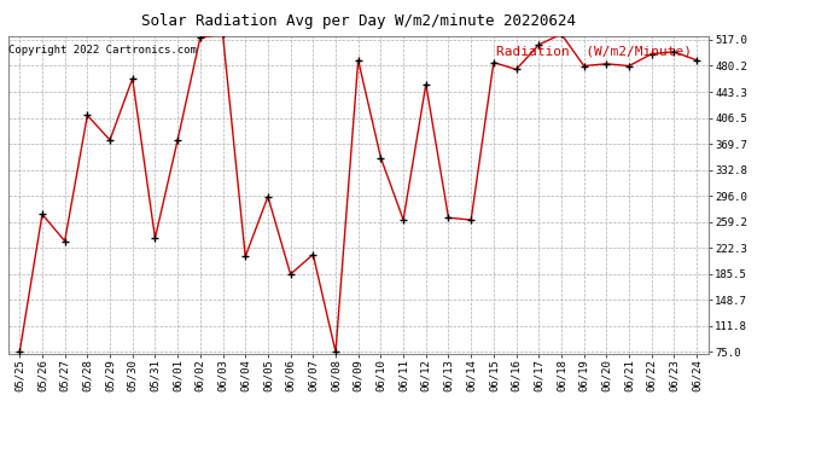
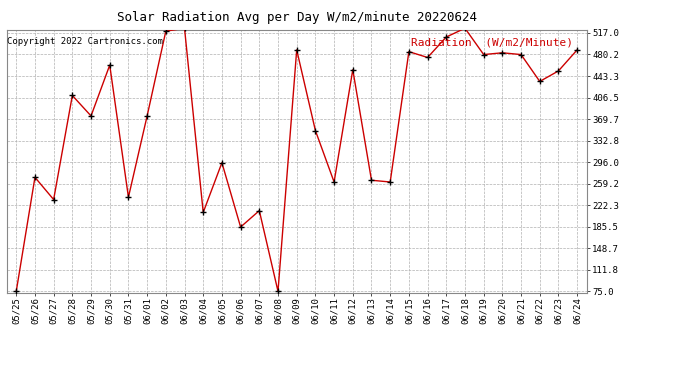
06/22: 497 -> 434
06/23: 500 -> 452
